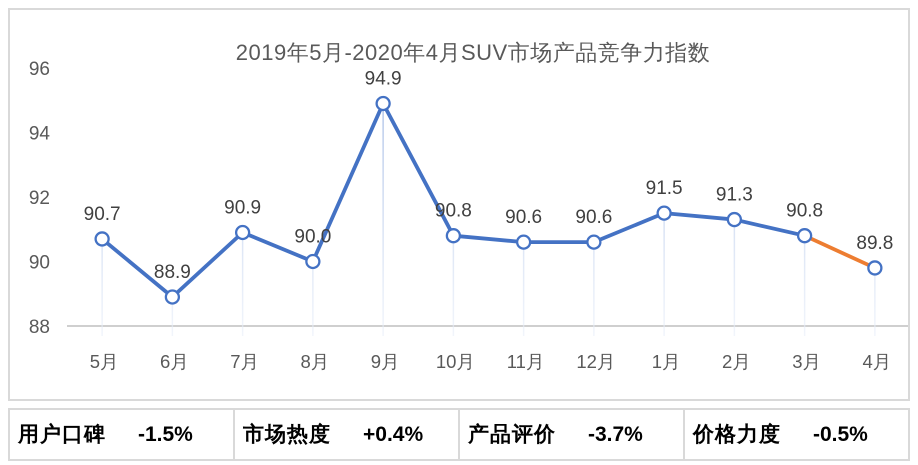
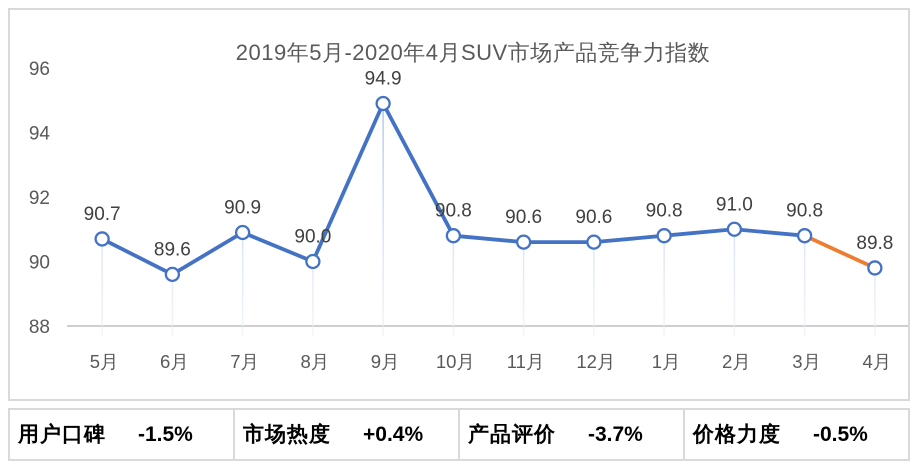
6月: 88.9 -> 89.6
1月: 91.5 -> 90.8
2月: 91.3 -> 91.0
